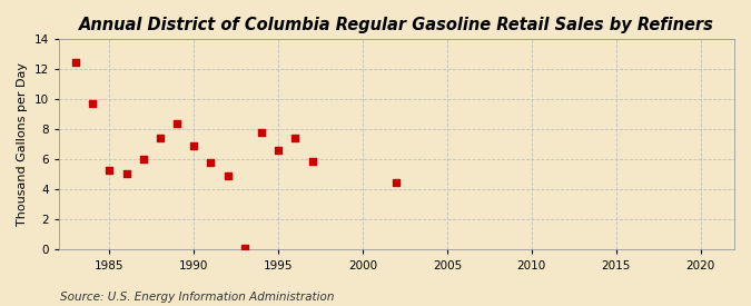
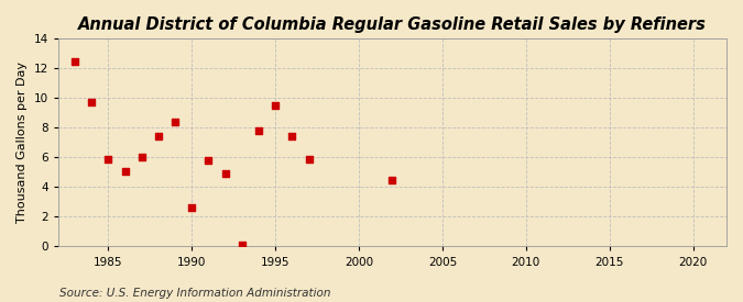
1985: 5.3 -> 5.9
1990: 6.9 -> 2.6
1995: 6.6 -> 9.5
